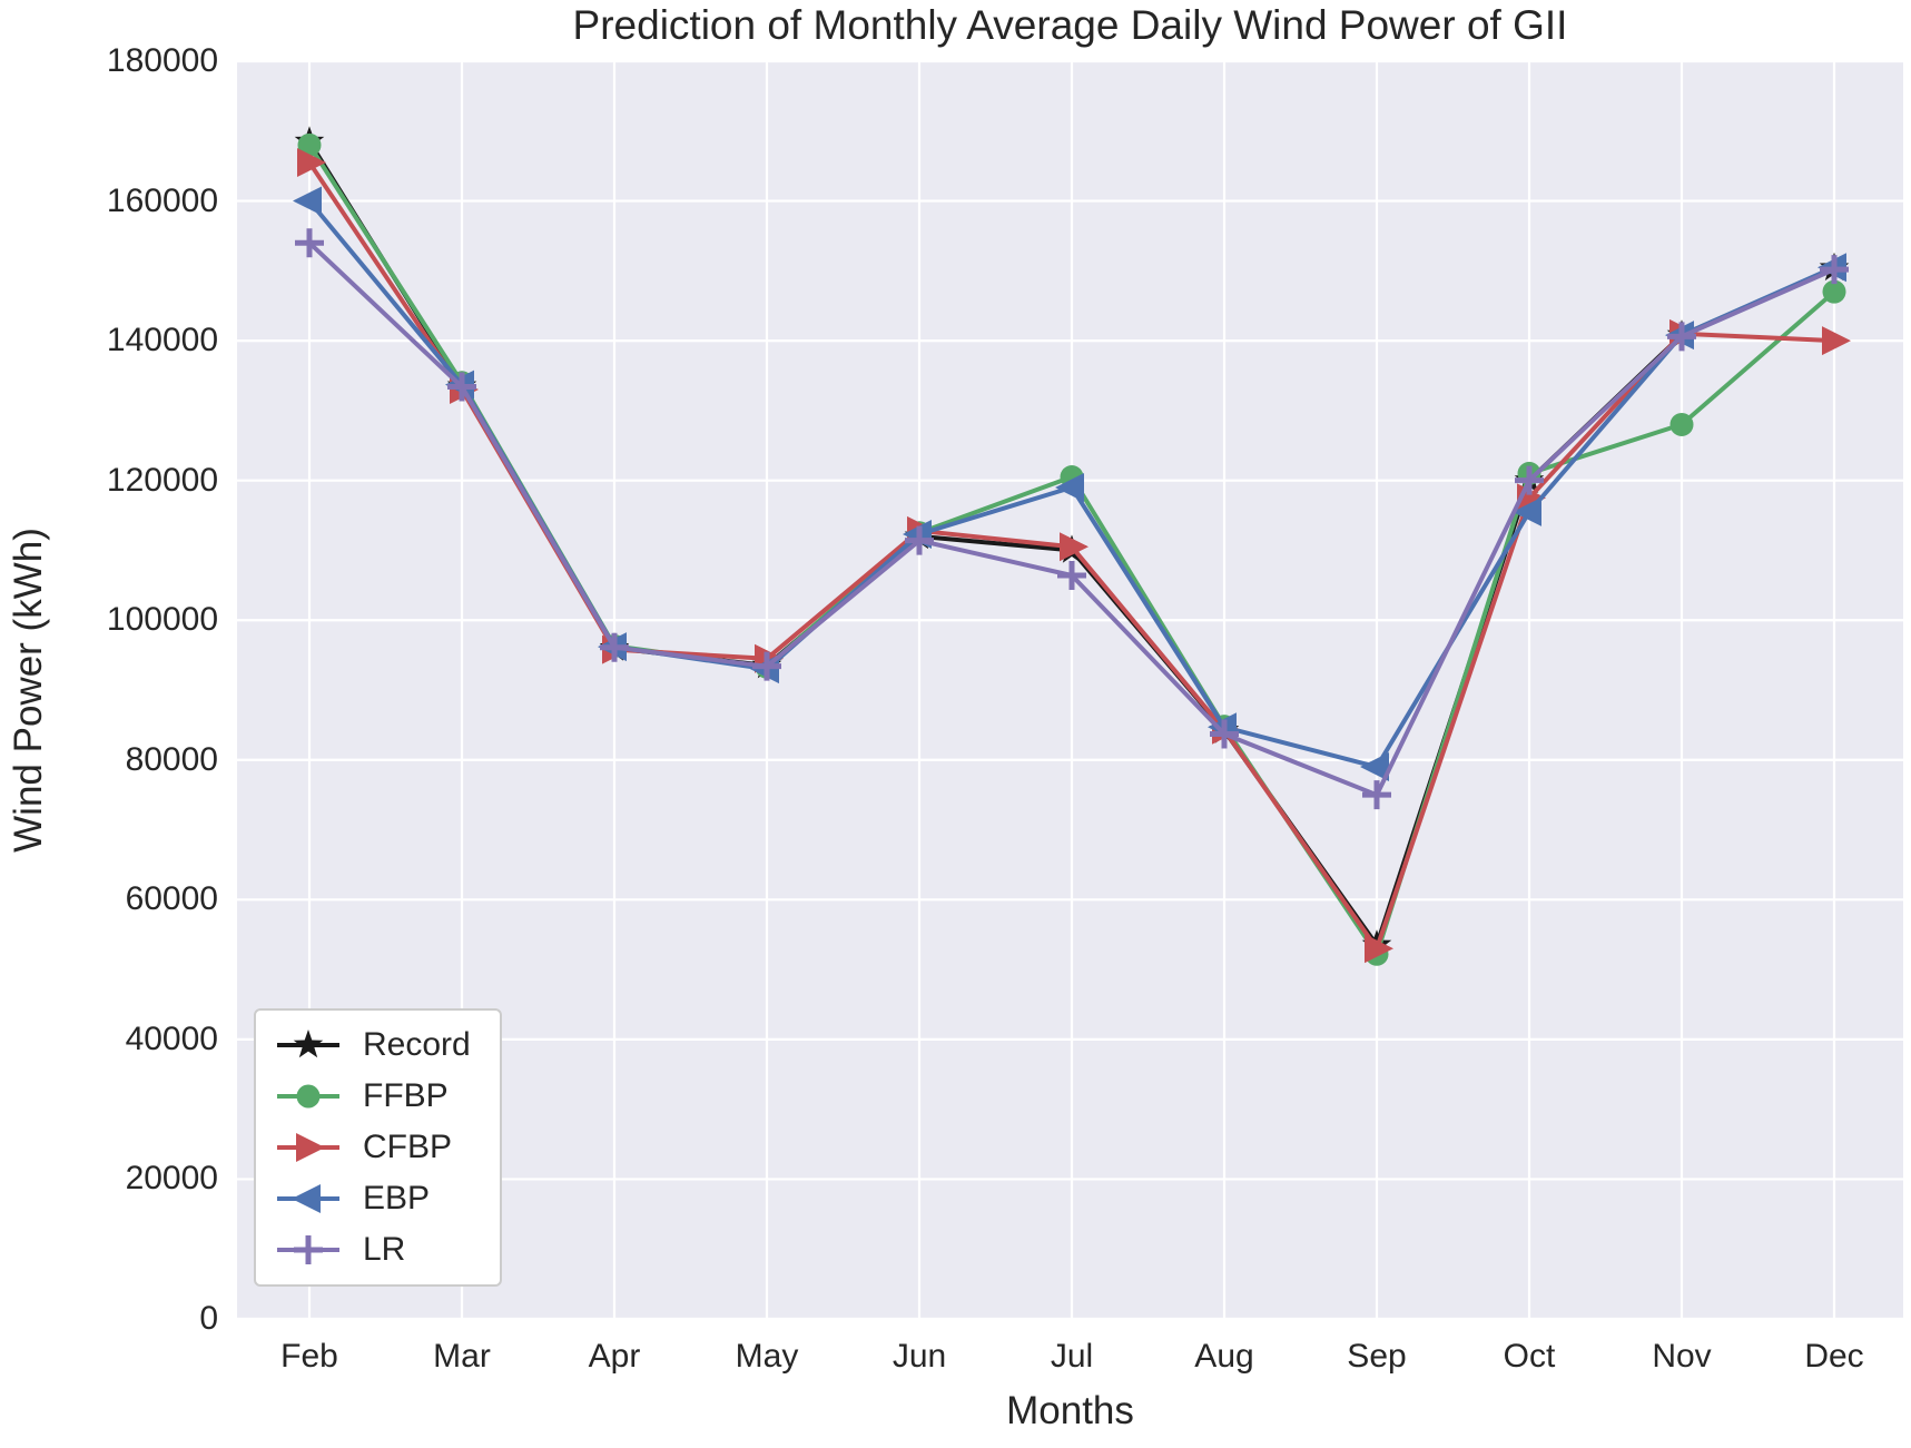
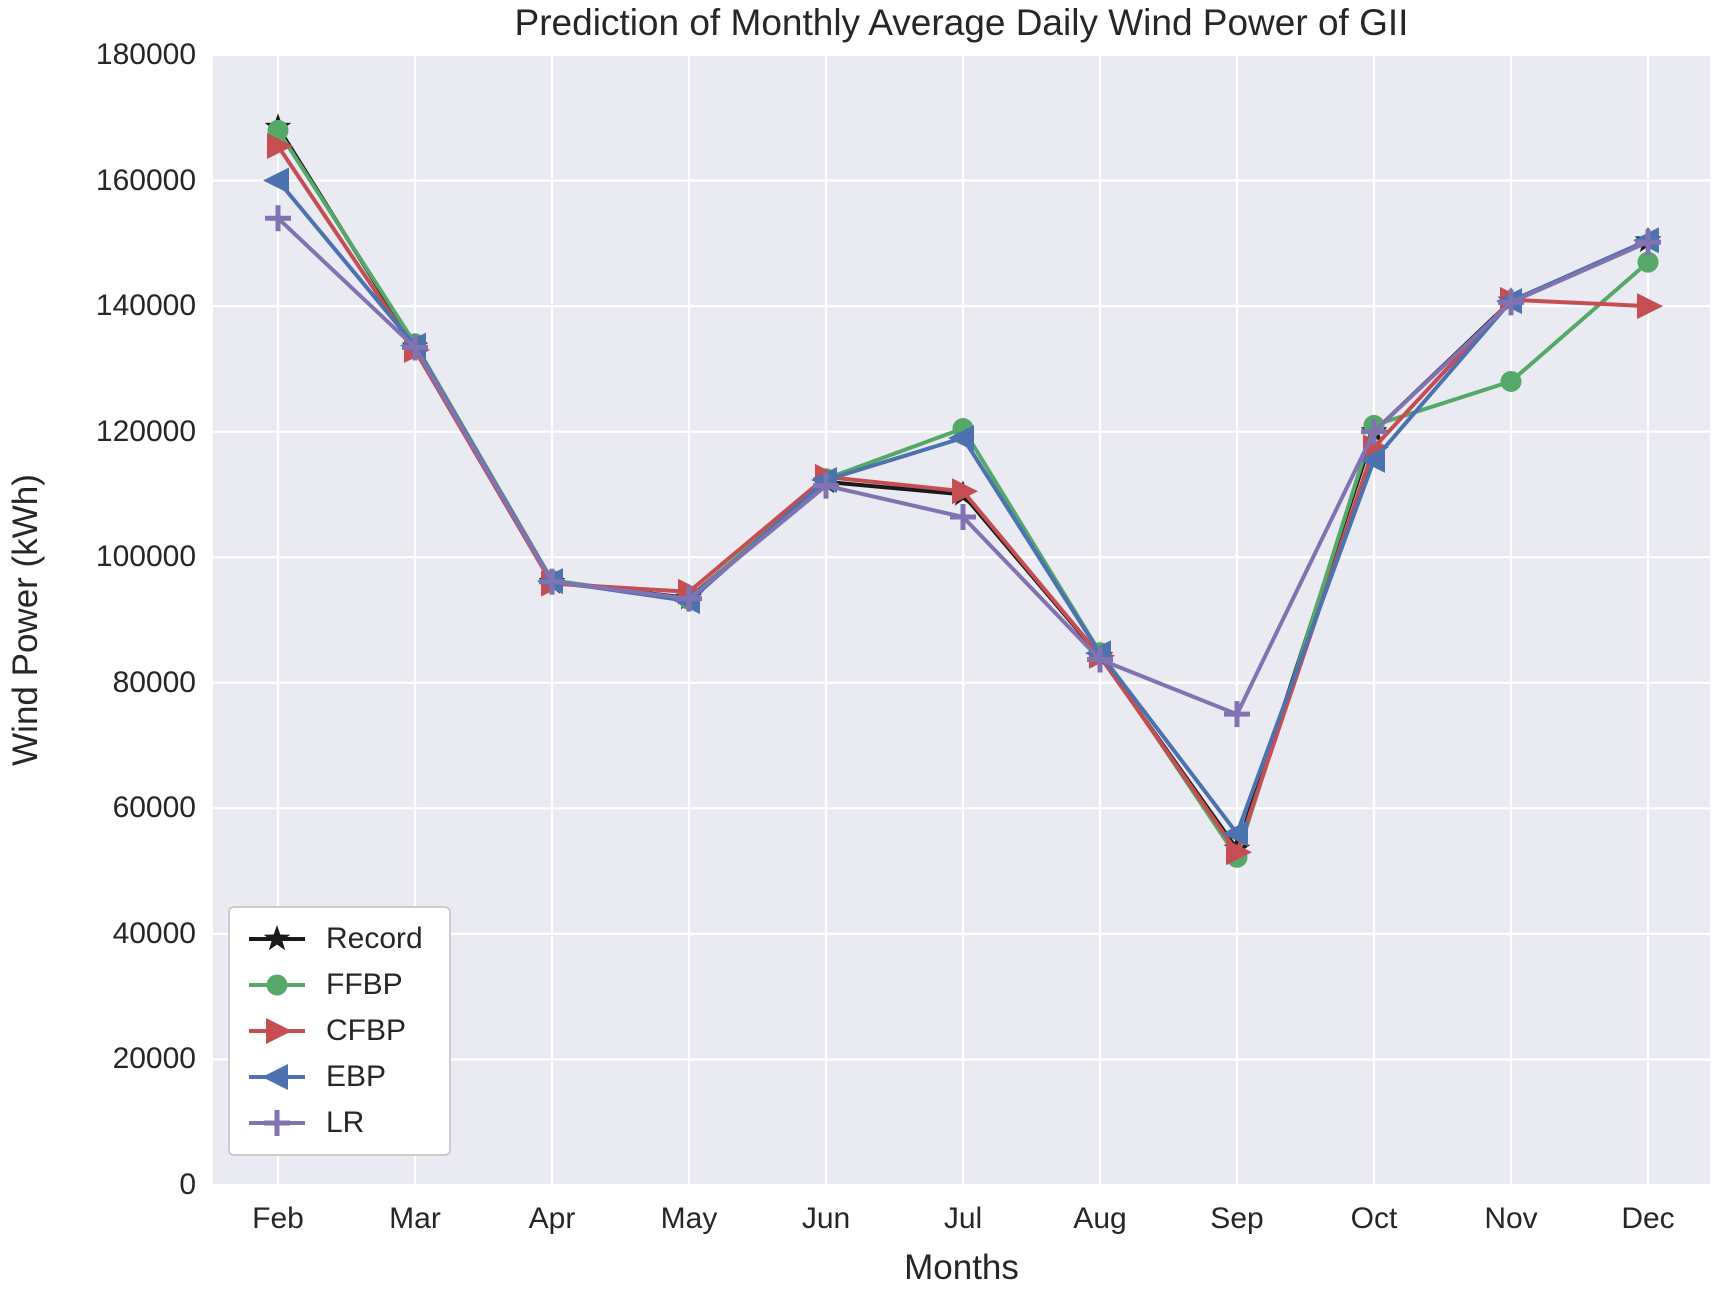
EBP/Sep: 79000 -> 56000
